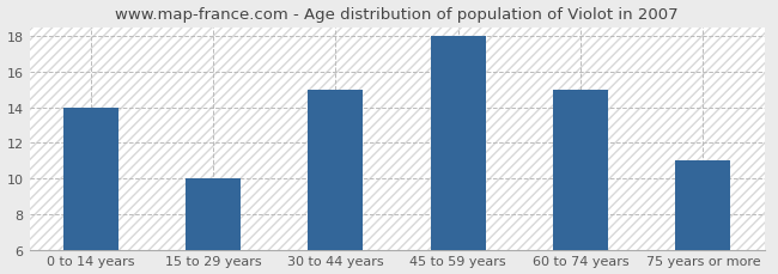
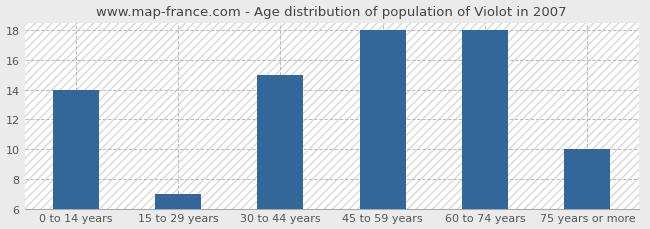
15 to 29 years: 10 -> 7
60 to 74 years: 15 -> 18
75 years or more: 11 -> 10
